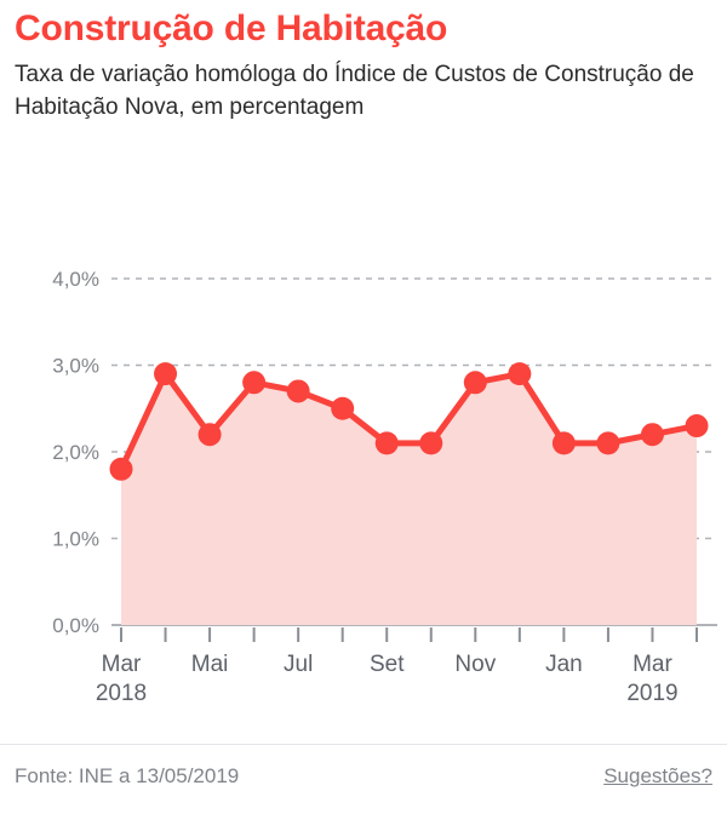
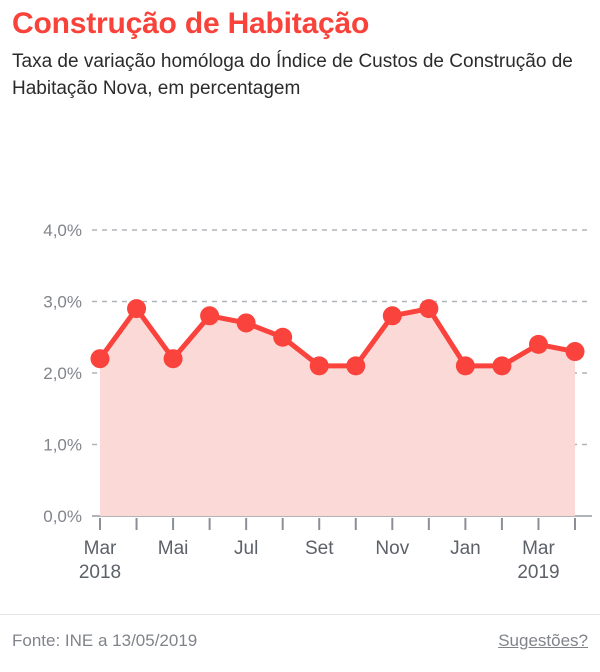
Mar 2018: 1,8% -> 2,2%
Mar 2019: 2,2% -> 2,4%
